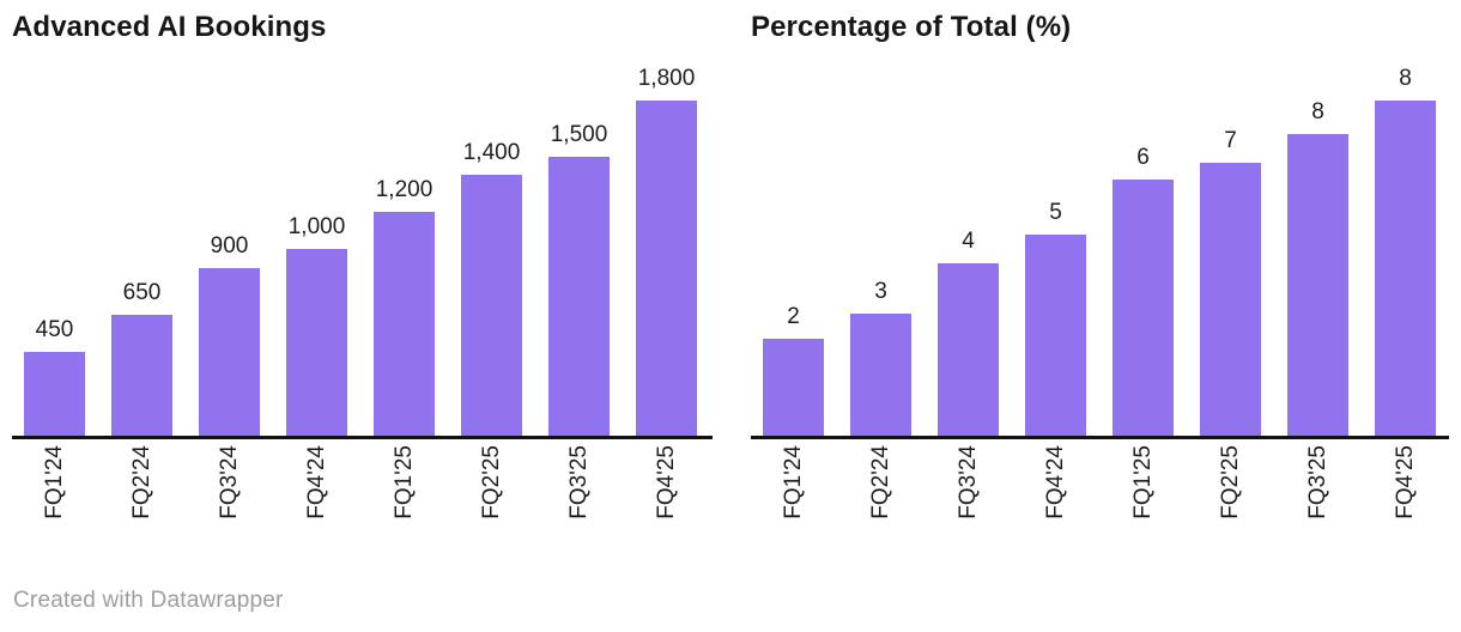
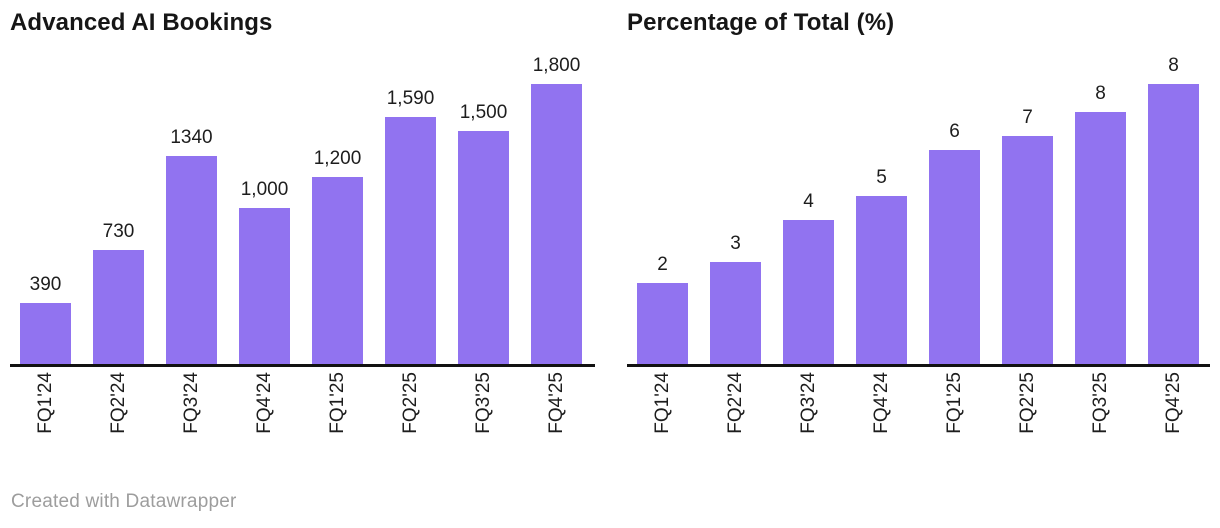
Advanced AI Bookings/FQ1'24: 450 -> 390
Advanced AI Bookings/FQ2'24: 650 -> 730
Advanced AI Bookings/FQ3'24: 900 -> 1340
Advanced AI Bookings/FQ2'25: 1,400 -> 1,590
